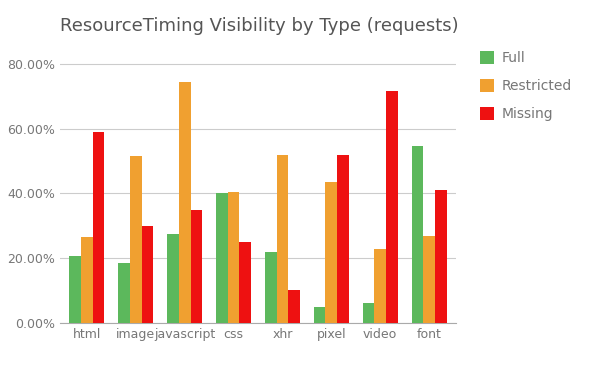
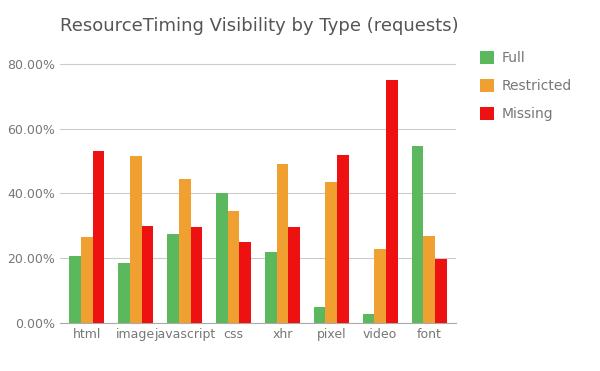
Missing/html: 59.0% -> 53.0%
Restricted/javascript: 74.5% -> 44.5%
Missing/javascript: 35.0% -> 29.5%
Restricted/css: 40.5% -> 34.5%
Restricted/xhr: 52.0% -> 49.0%
Missing/xhr: 10.0% -> 29.5%
Full/video: 6.0% -> 2.8%
Missing/video: 71.5% -> 75.0%
Missing/font: 41.0% -> 19.7%
